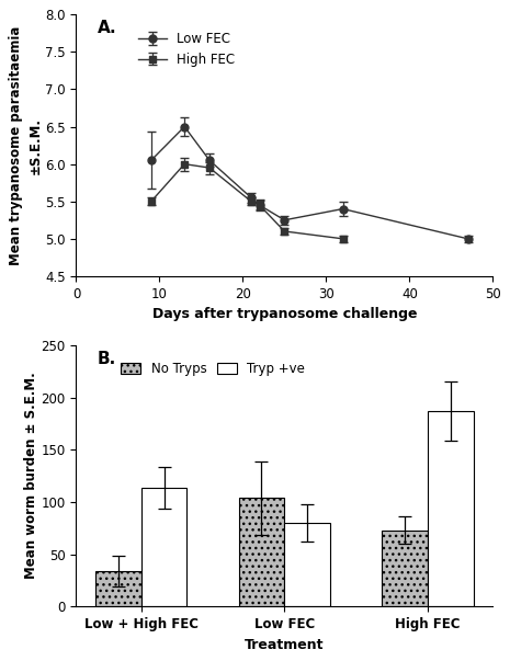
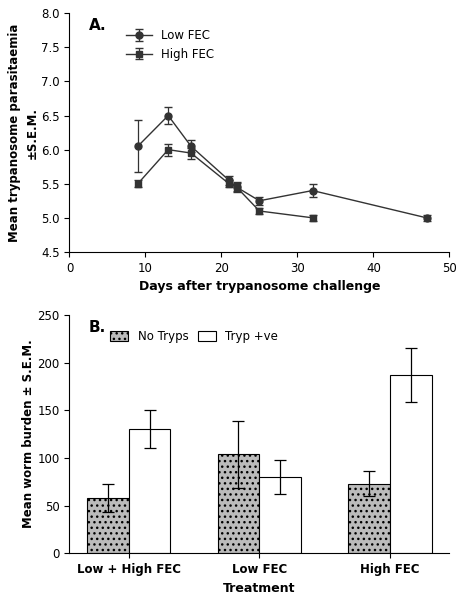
No Tryps/Low + High FEC: 34 -> 58
Tryp +ve/Low + High FEC: 114 -> 130
